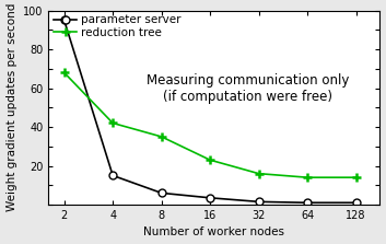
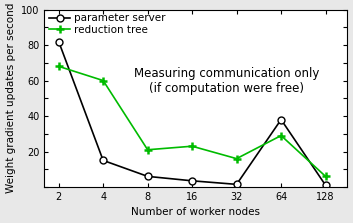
parameter server/2: 95 -> 82
reduction tree/4: 42 -> 60
reduction tree/8: 35 -> 21
parameter server/64: 1 -> 38
reduction tree/64: 14 -> 29
reduction tree/128: 14 -> 6
